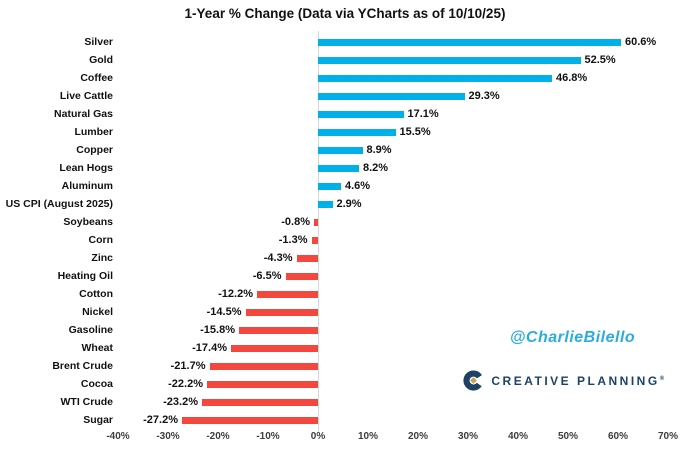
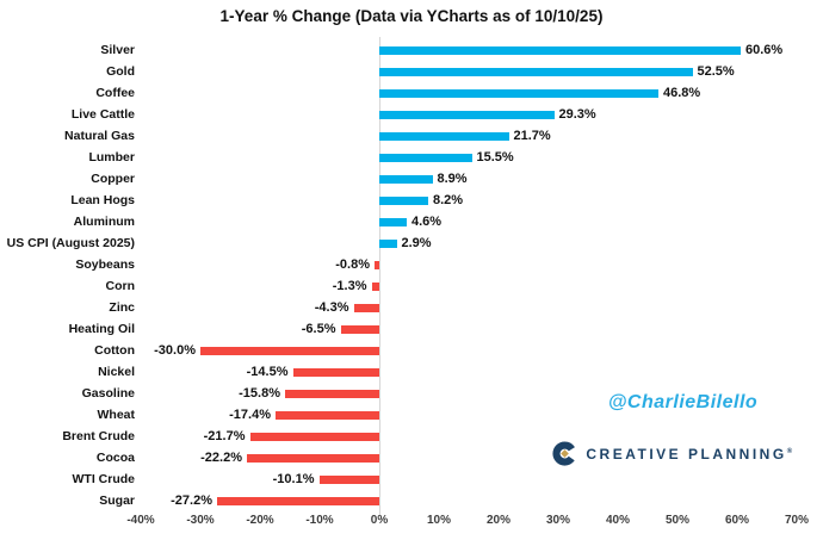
Natural Gas: 17.1% -> 21.7%
Cotton: -12.2% -> -30.0%
WTI Crude: -23.2% -> -10.1%
